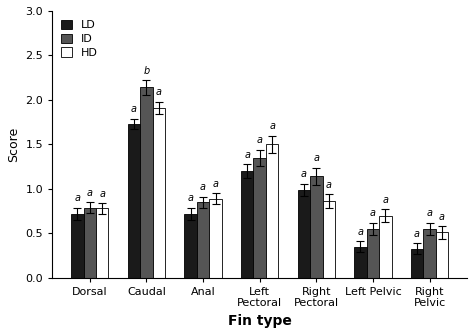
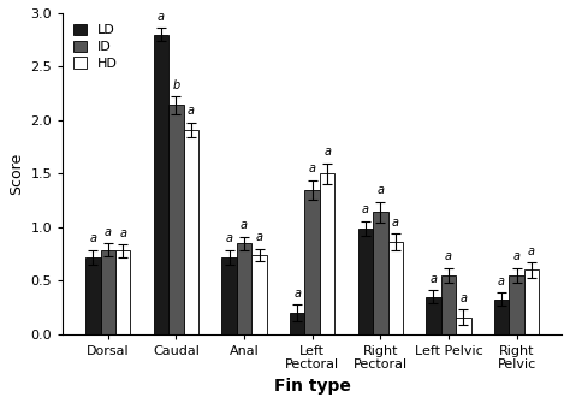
LD/Caudal: 1.73 -> 2.80
HD/Anal: 0.89 -> 0.74
LD/Left Pectoral: 1.20 -> 0.20
HD/Left Pelvic: 0.70 -> 0.16
HD/Right Pelvic: 0.51 -> 0.60
